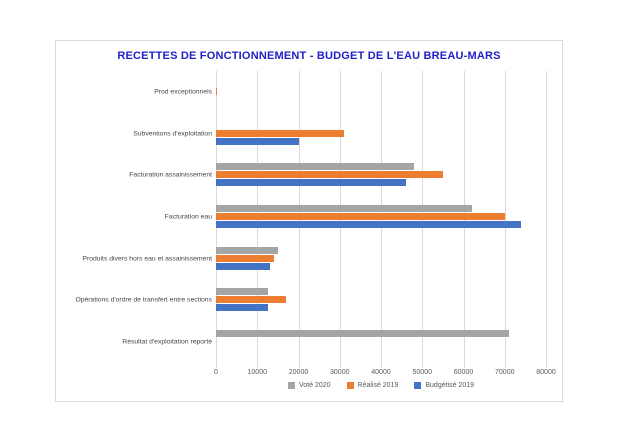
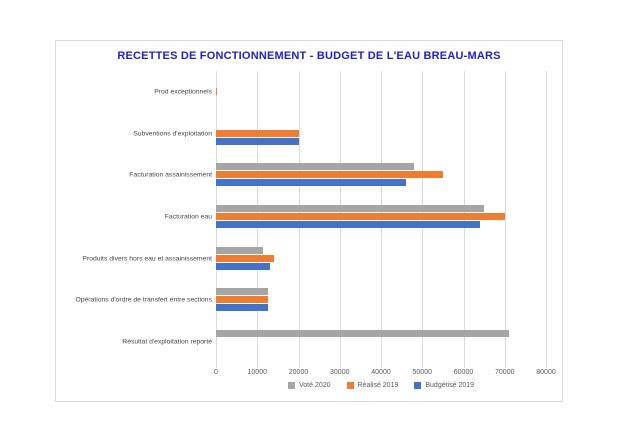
Réalisé 2019/Subventions d'exploitation: 31000 -> 20000
Voté 2020/Facturation eau: 62000 -> 65000
Budgétisé 2019/Facturation eau: 74000 -> 64000
Voté 2020/Produits divers hors eau et assainissement: 15000 -> 12000
Réalisé 2019/Opérations d'ordre de transfert entre sections: 17000 -> 13000
